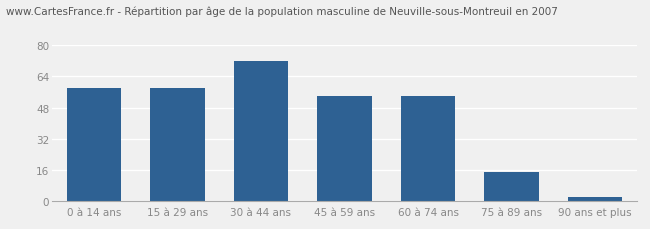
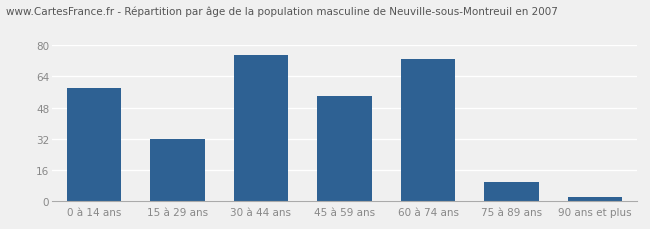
15 à 29 ans: 58 -> 32
30 à 44 ans: 72 -> 75
60 à 74 ans: 54 -> 73
75 à 89 ans: 15 -> 10
